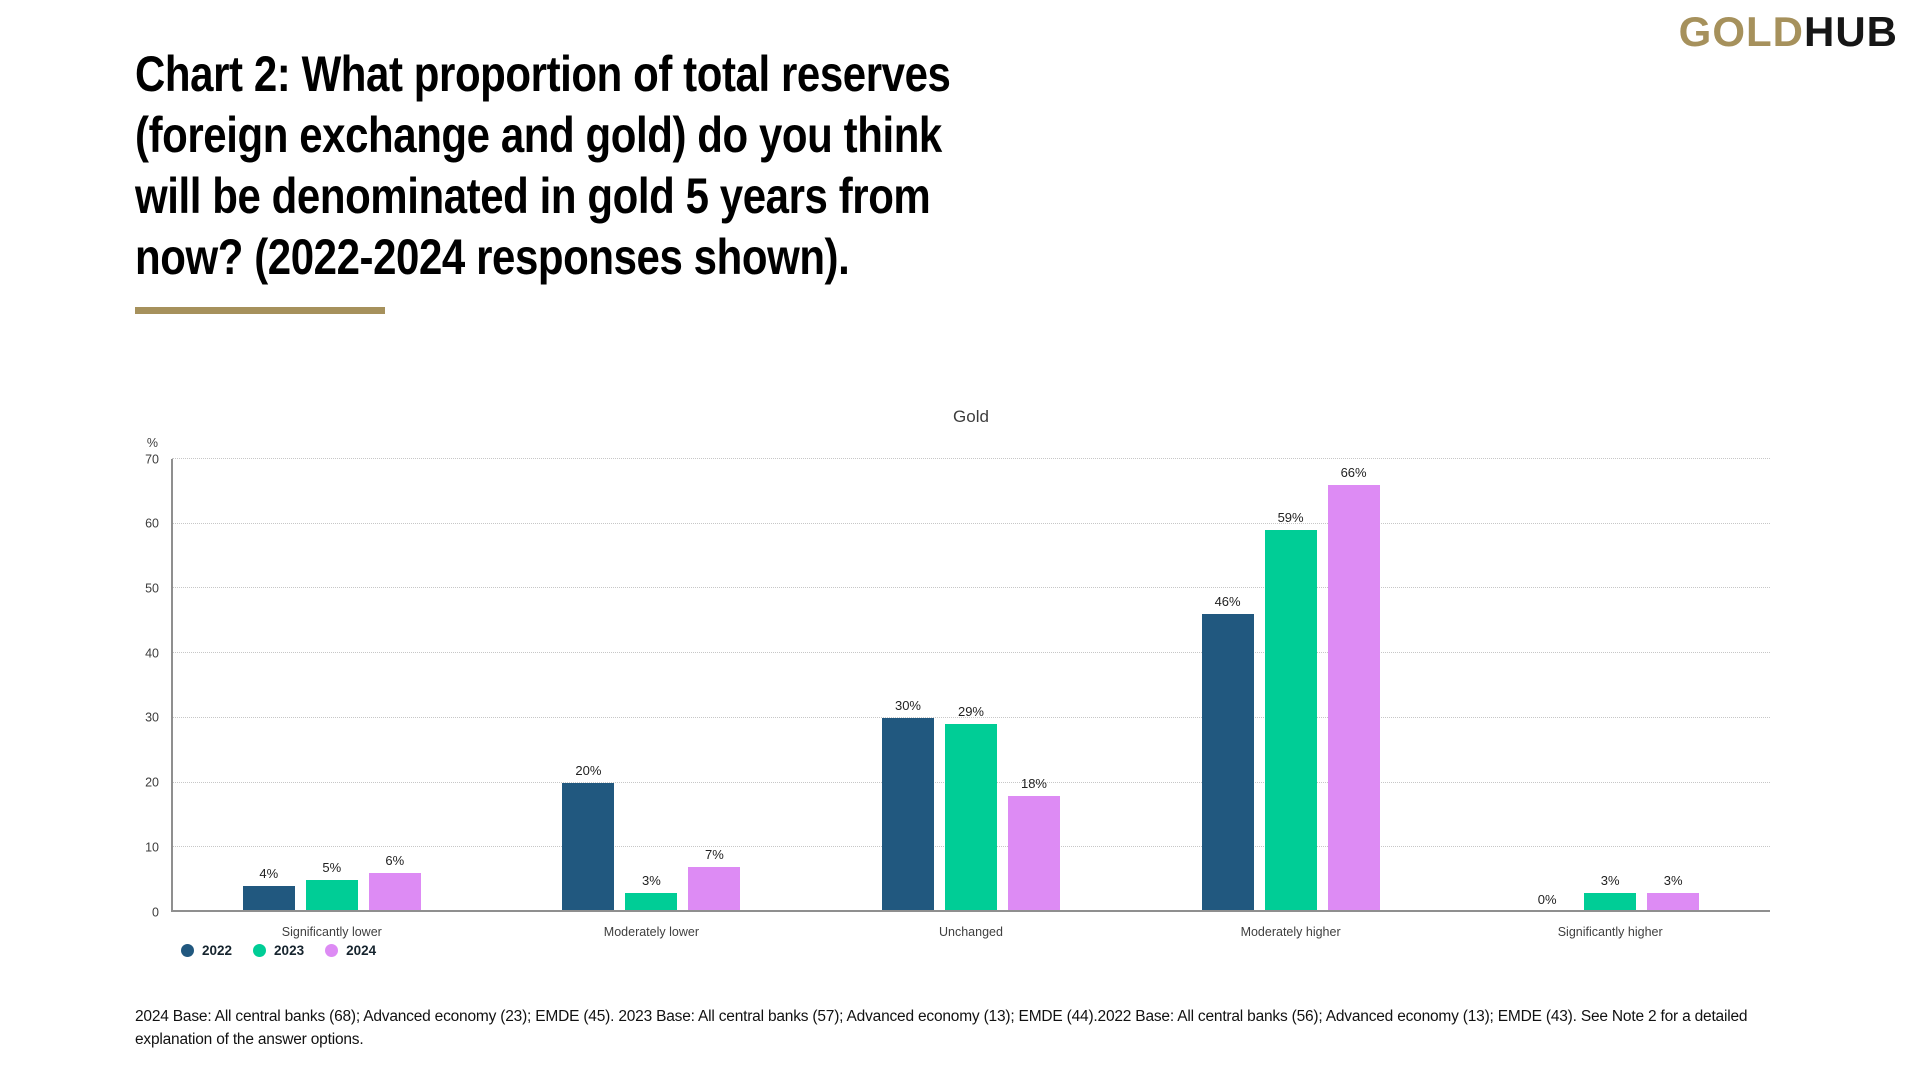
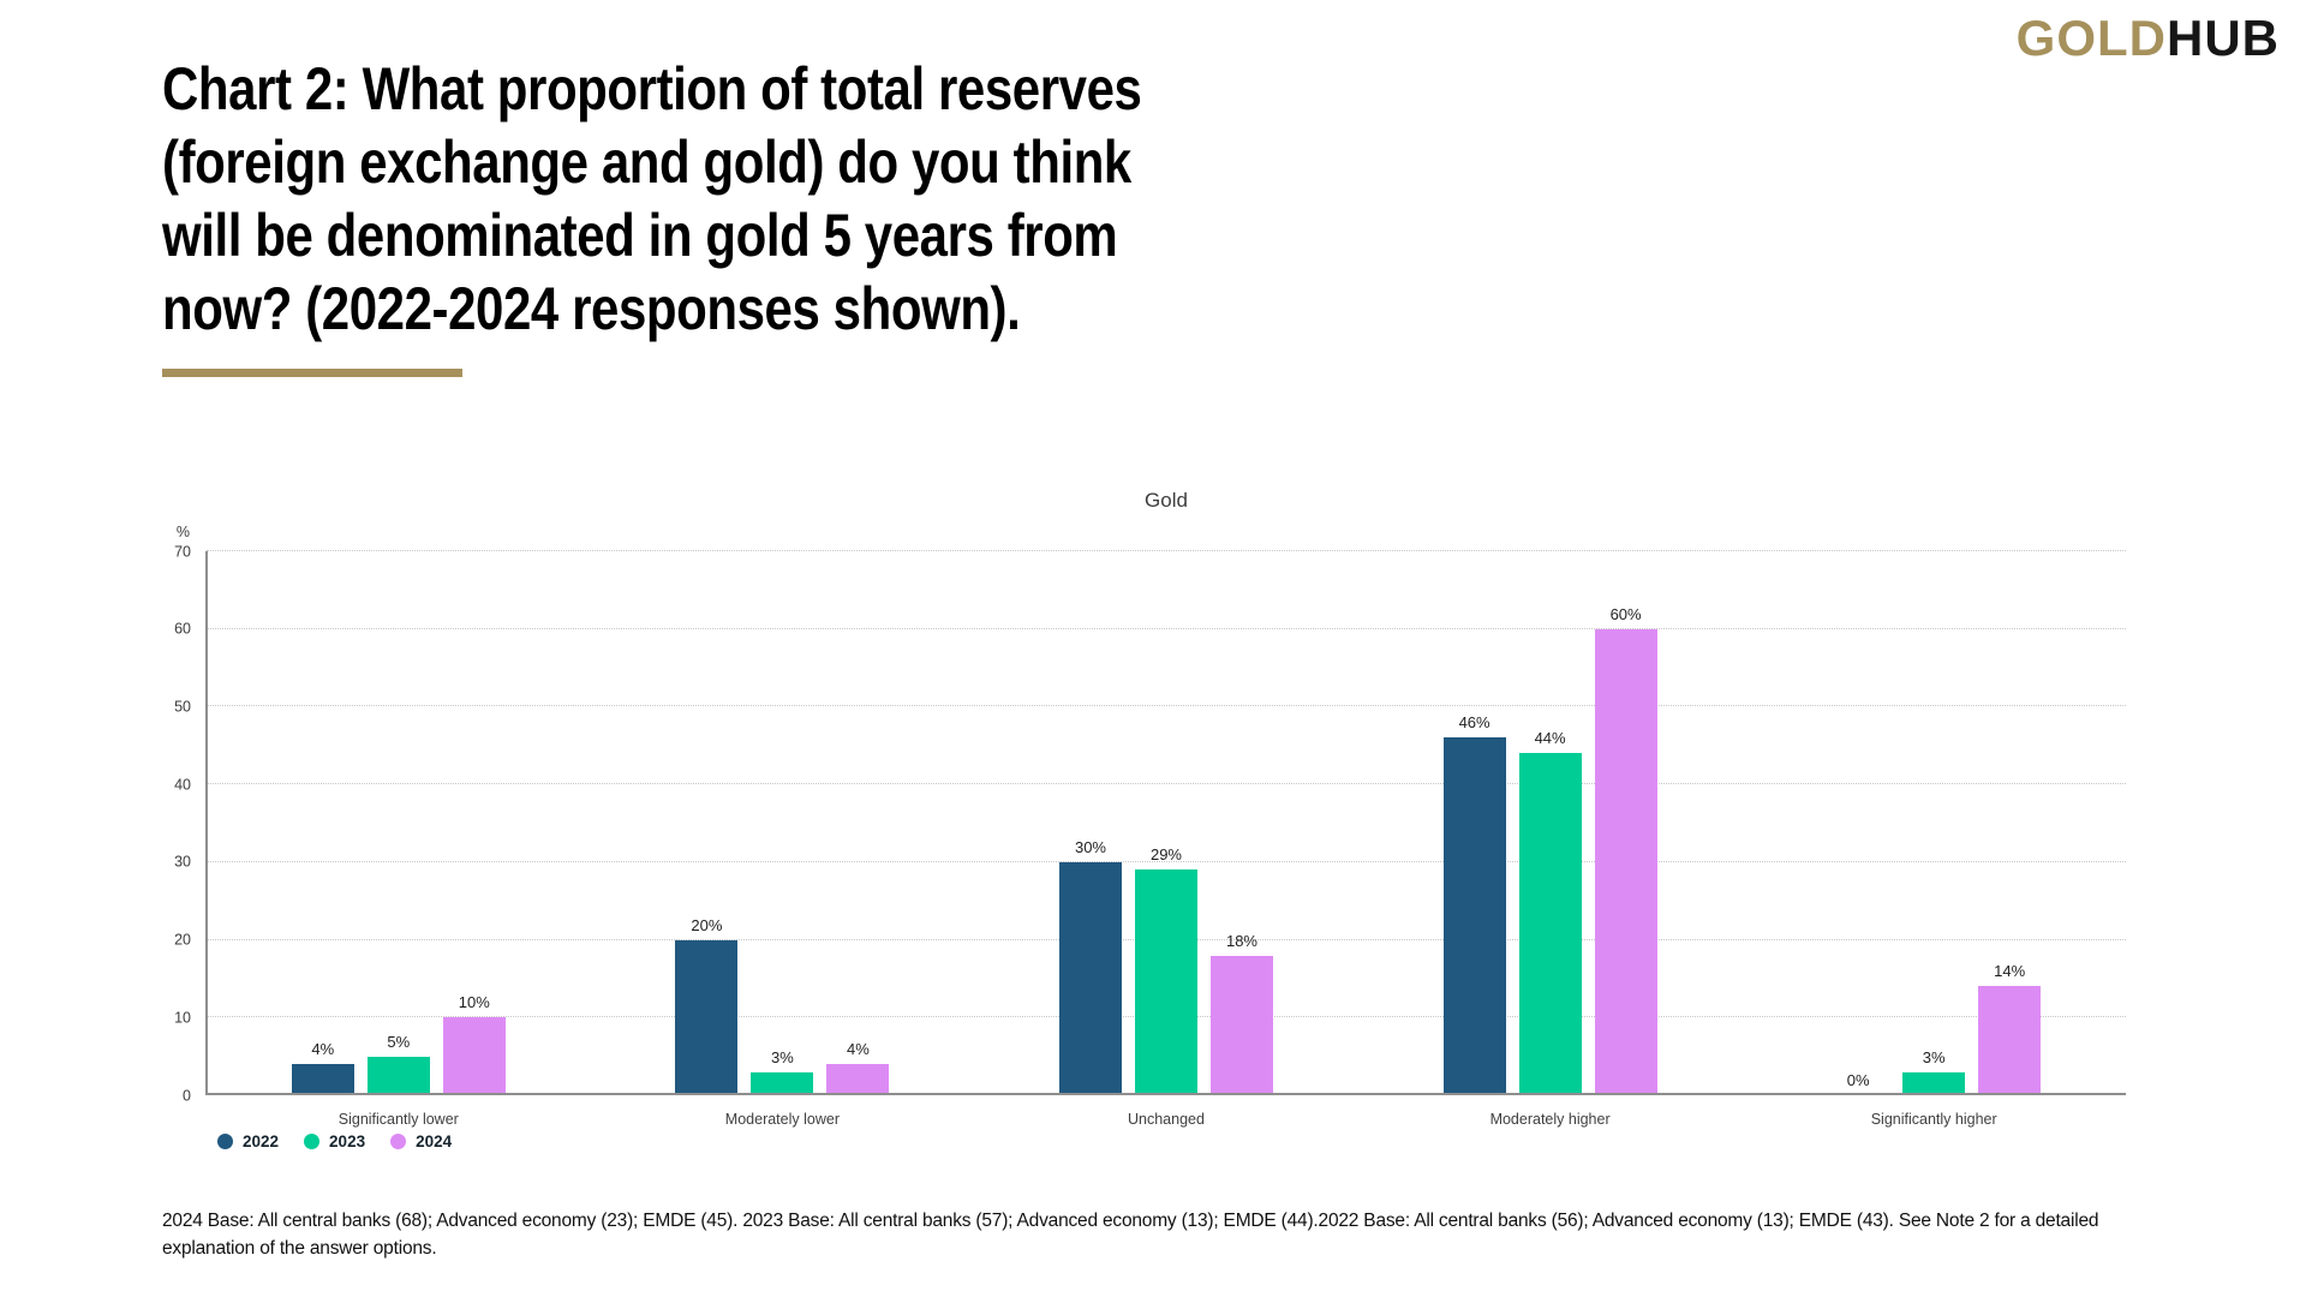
2024/Significantly lower: 6% -> 10%
2024/Moderately lower: 7% -> 4%
2023/Moderately higher: 59% -> 44%
2024/Moderately higher: 66% -> 60%
2024/Significantly higher: 3% -> 14%
